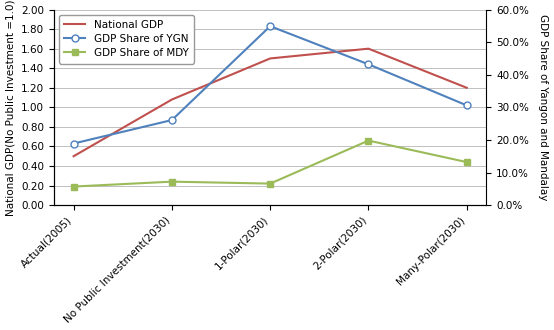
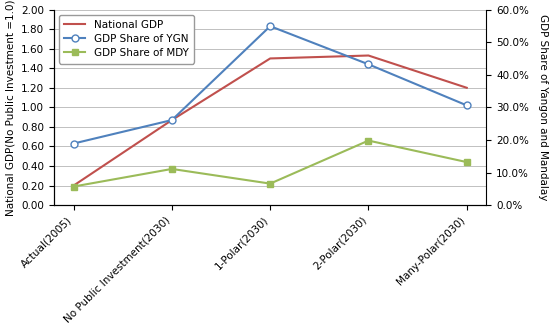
National GDP/Actual(2005): 0.50 -> 0.20
National GDP/No Public Investment(2030): 1.08 -> 0.87
GDP Share of MDY/No Public Investment(2030): 0.24 -> 0.37
National GDP/2-Polar(2030): 1.60 -> 1.53
